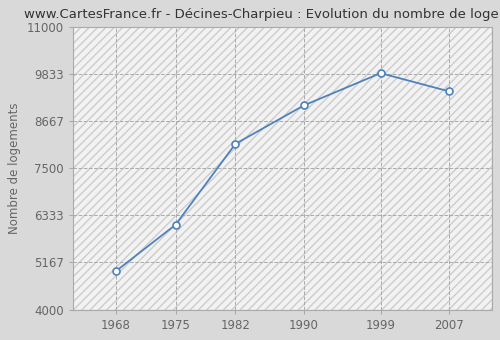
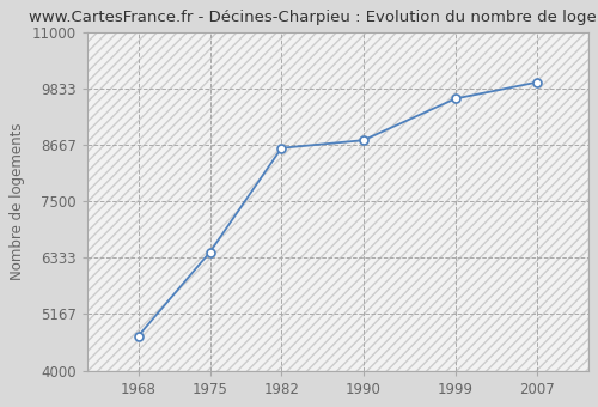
1968: 4950 -> 4720
1975: 6100 -> 6450
1982: 8100 -> 8600
1990: 9050 -> 8760
1999: 9850 -> 9620
2007: 9400 -> 9960
